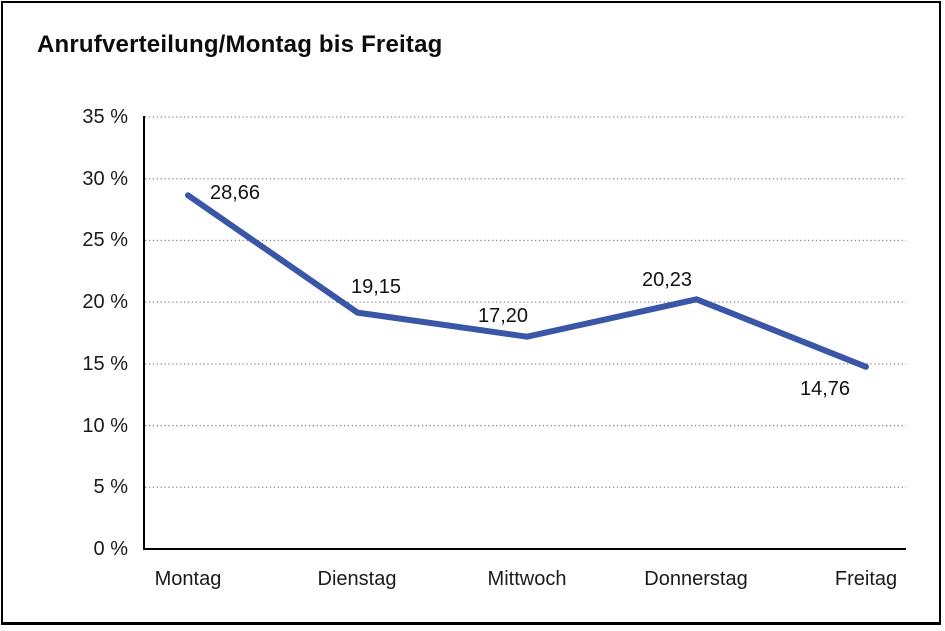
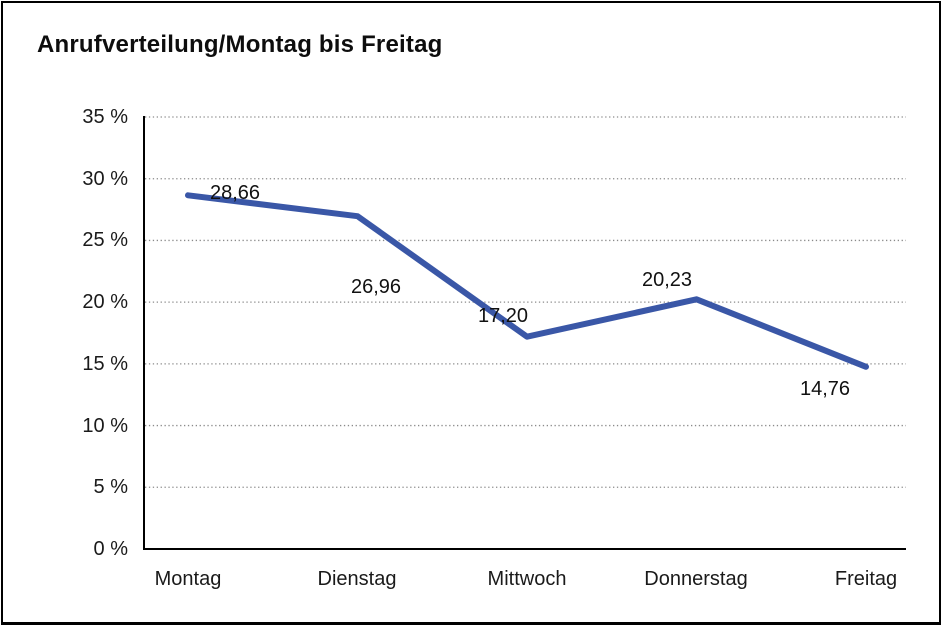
Dienstag: 19,15 -> 26,96
